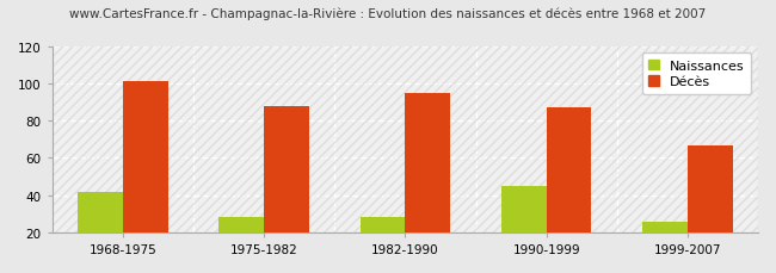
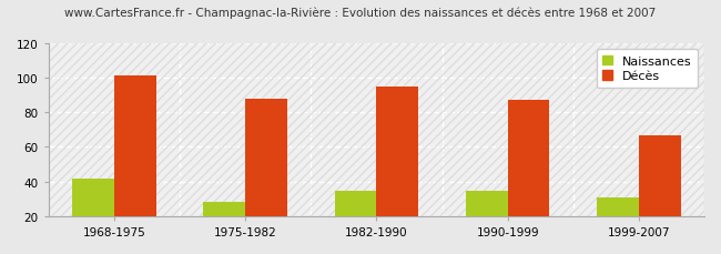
Naissances/1982-1990: 28 -> 35
Naissances/1990-1999: 45 -> 35
Naissances/1999-2007: 26 -> 31
